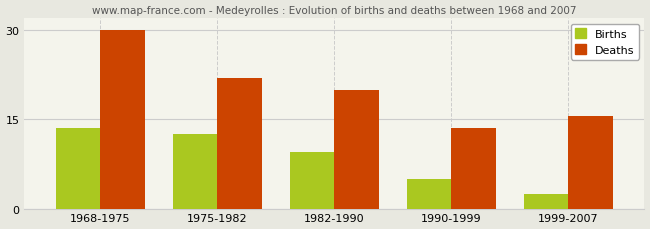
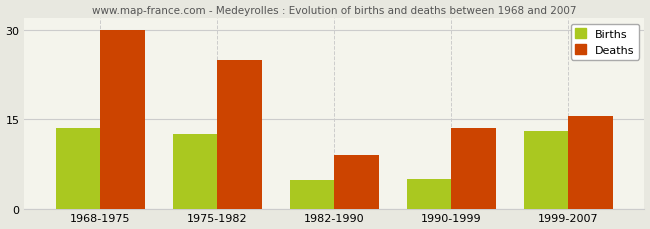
Deaths/1975-1982: 22.0 -> 25.0
Births/1982-1990: 9.5 -> 4.8
Deaths/1982-1990: 20.0 -> 9.0
Births/1999-2007: 2.5 -> 13.0
